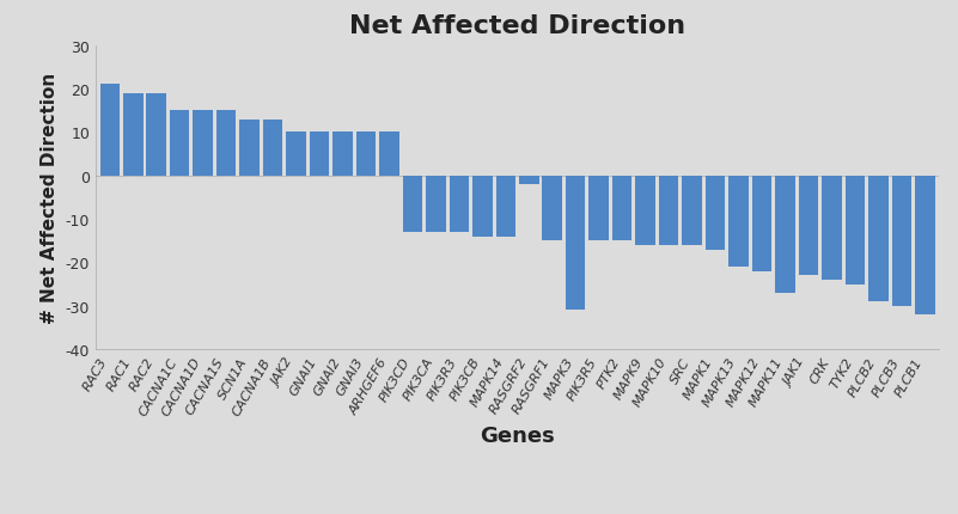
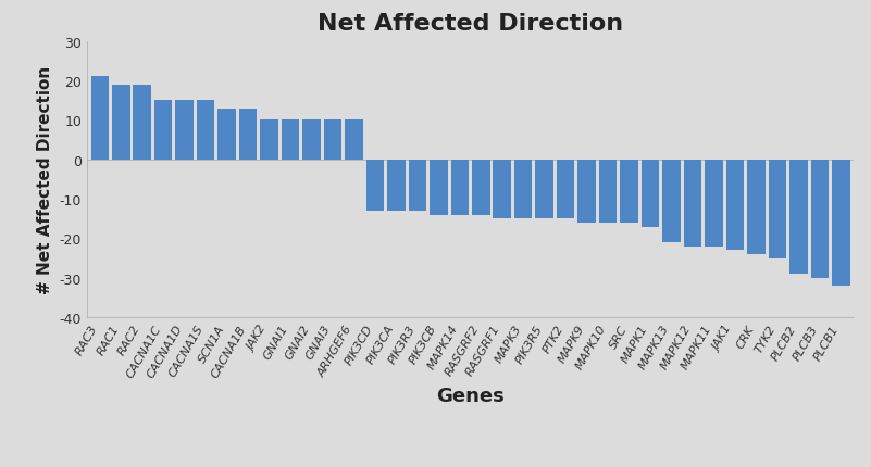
RASGRF2: -2 -> -14
MAPK3: -31 -> -15
MAPK11: -27 -> -22
